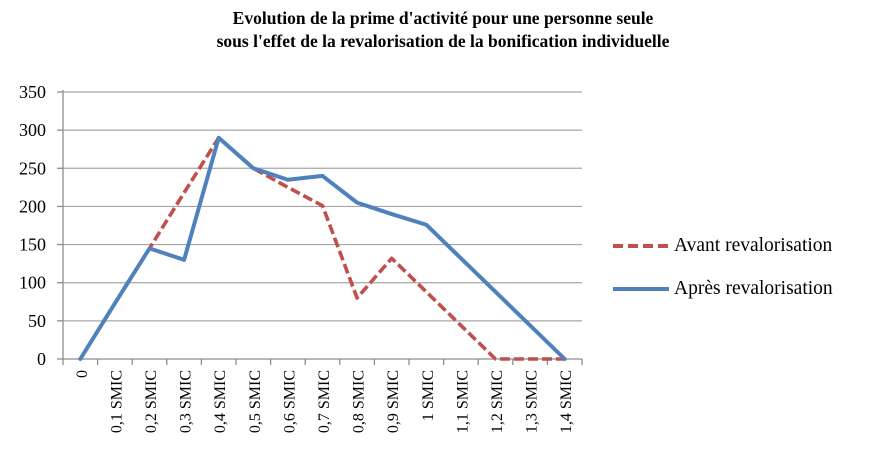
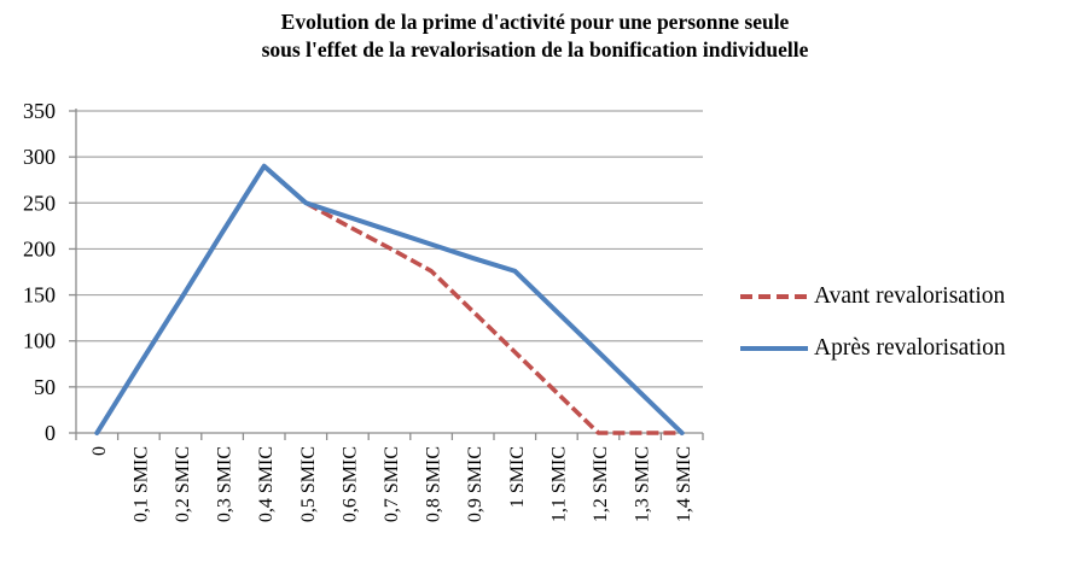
Après revalorisation/0,3 SMIC: 130 -> 220
Après revalorisation/0,7 SMIC: 240 -> 220
Avant revalorisation/0,8 SMIC: 80 -> 180
